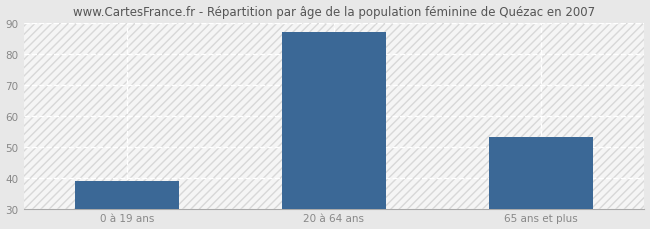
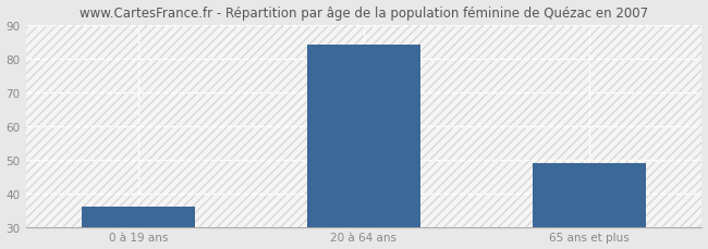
0 à 19 ans: 39 -> 36
20 à 64 ans: 87 -> 84
65 ans et plus: 53 -> 49
